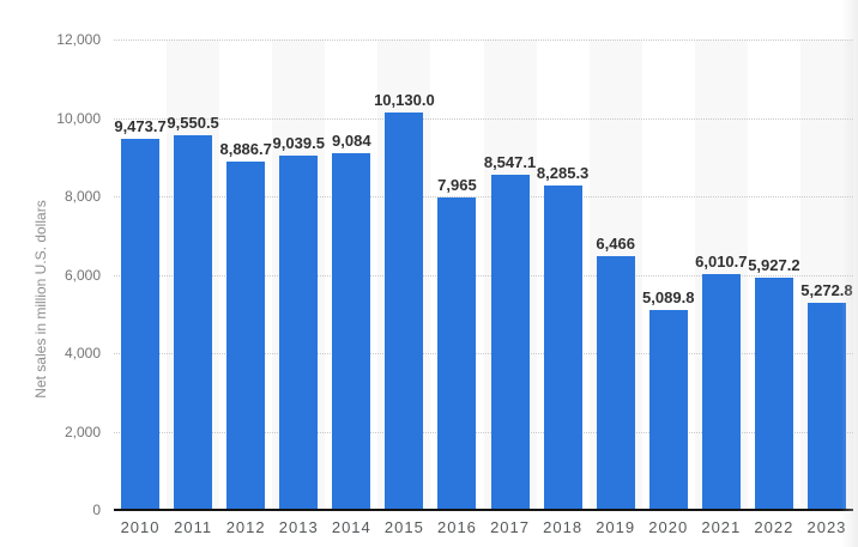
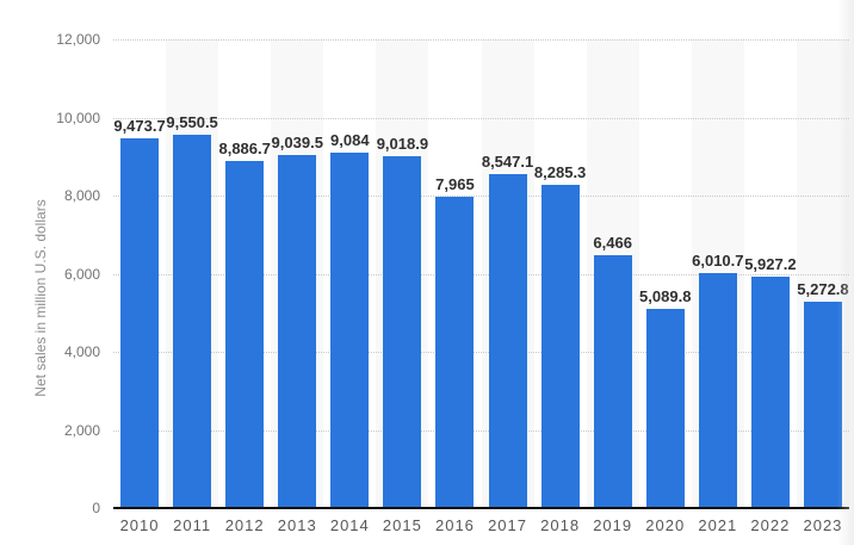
2015: 10,130.0 -> 9,018.9
